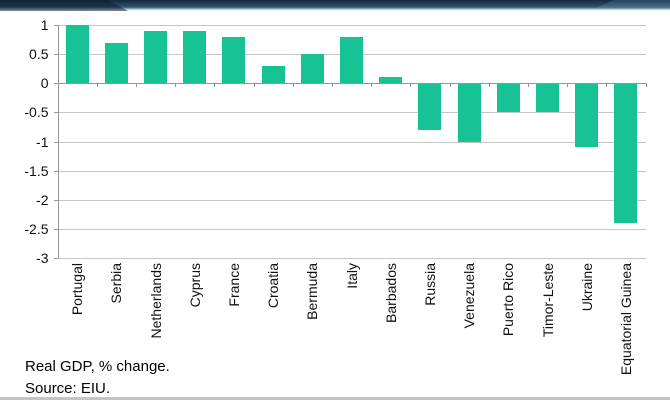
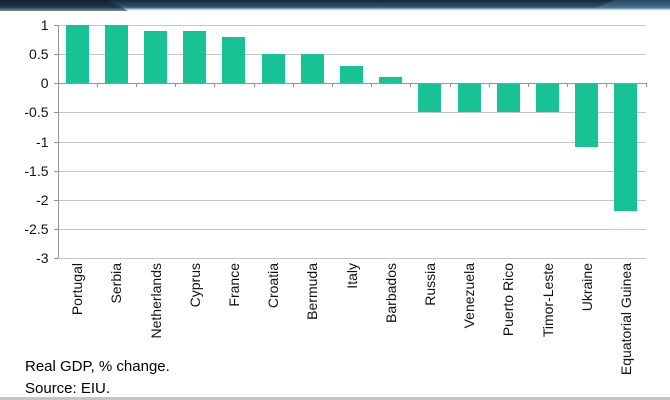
Serbia: 0.7 -> 1.0
Croatia: 0.3 -> 0.5
Italy: 0.8 -> 0.3
Russia: -0.8 -> -0.5
Venezuela: -1.0 -> -0.5
Equatorial Guinea: -2.4 -> -2.2
